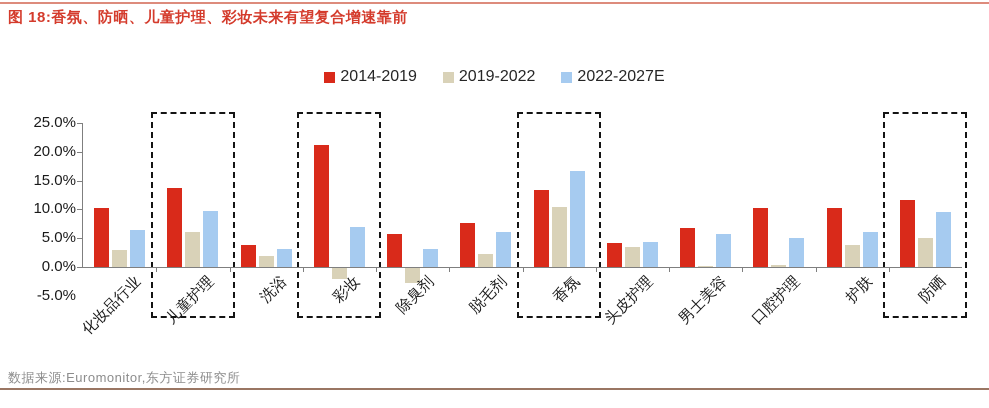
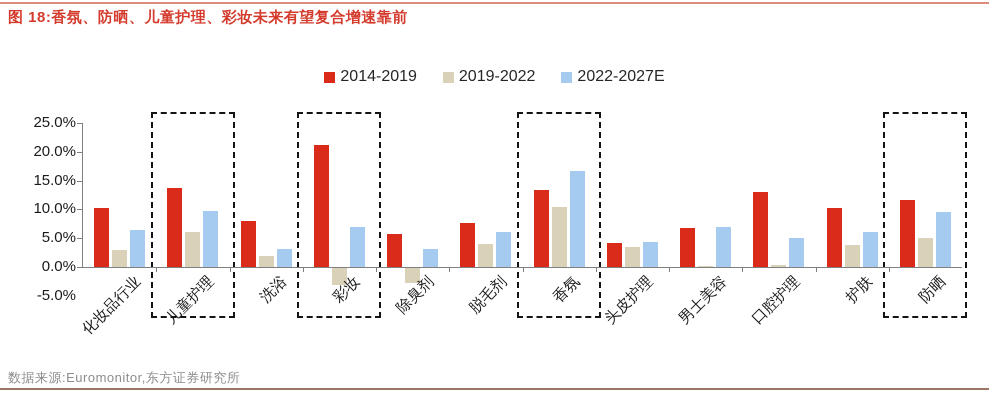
2014-2019/洗浴: 4% -> 8%
2019-2022/彩妆: -2% -> -3%
2019-2022/脱毛剂: 2% -> 4%
2022-2027E/男士美容: 6% -> 7%
2014-2019/口腔护理: 10% -> 13%
